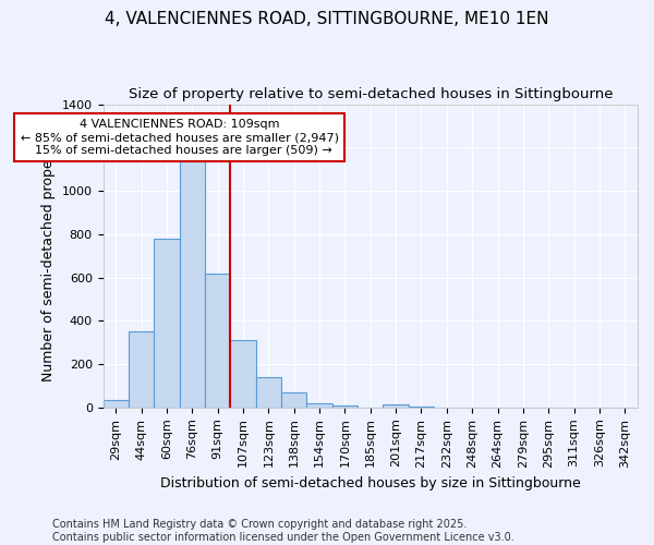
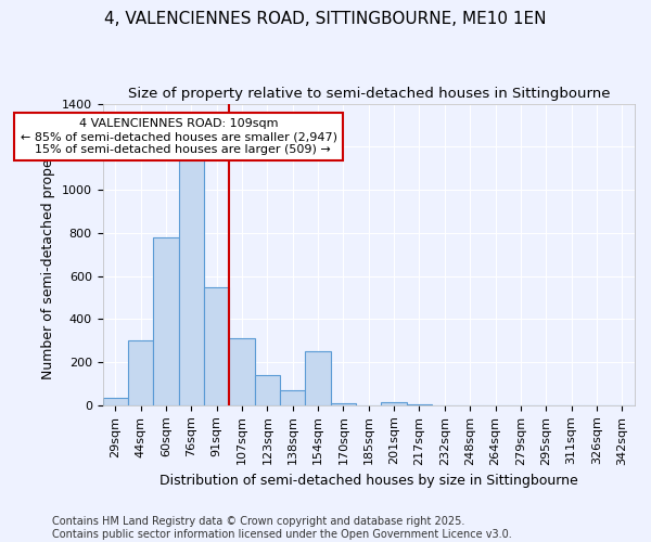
44sqm: 350 -> 300
91sqm: 620 -> 550
154sqm: 20 -> 250
